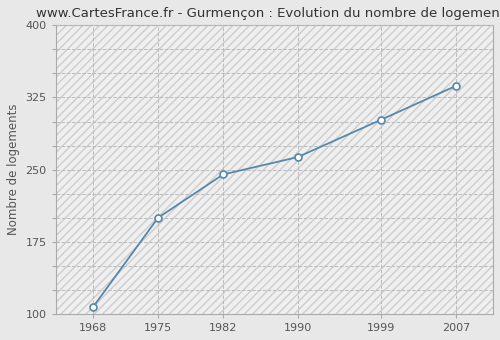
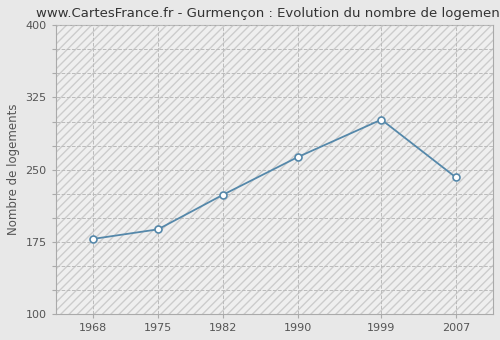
1968: 107 -> 178
1975: 200 -> 188
1982: 245 -> 224
2007: 337 -> 242
